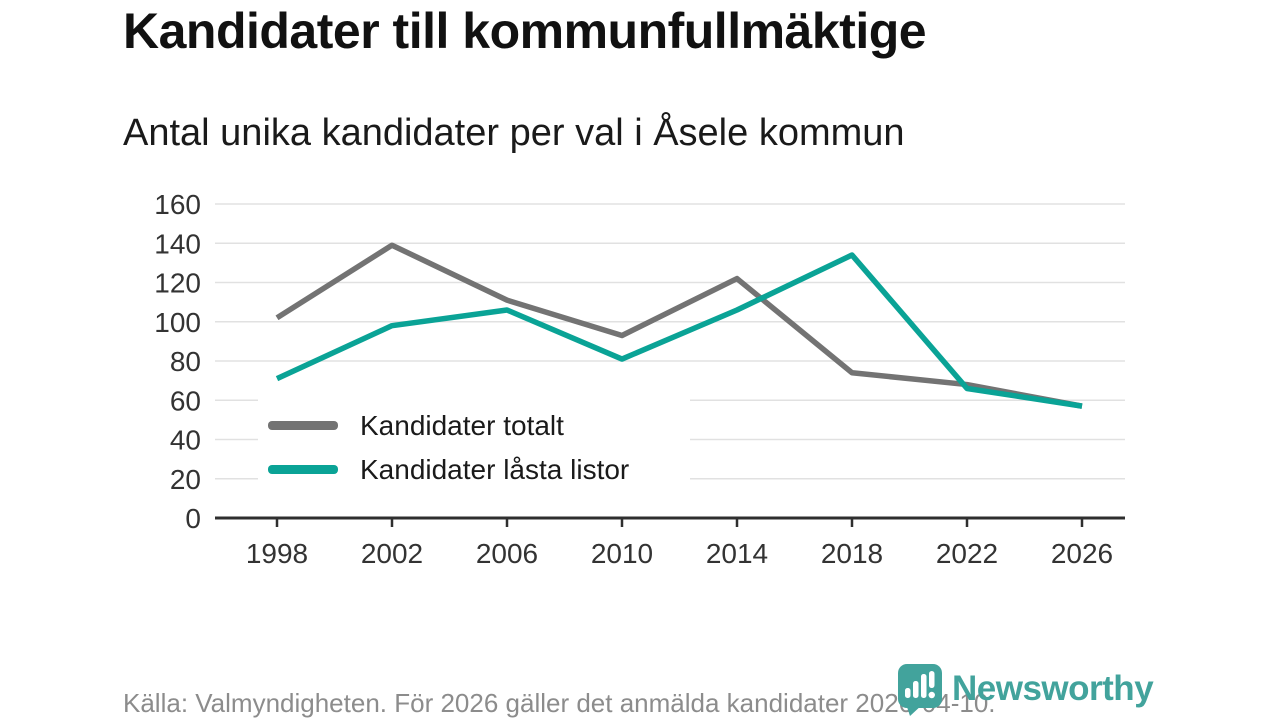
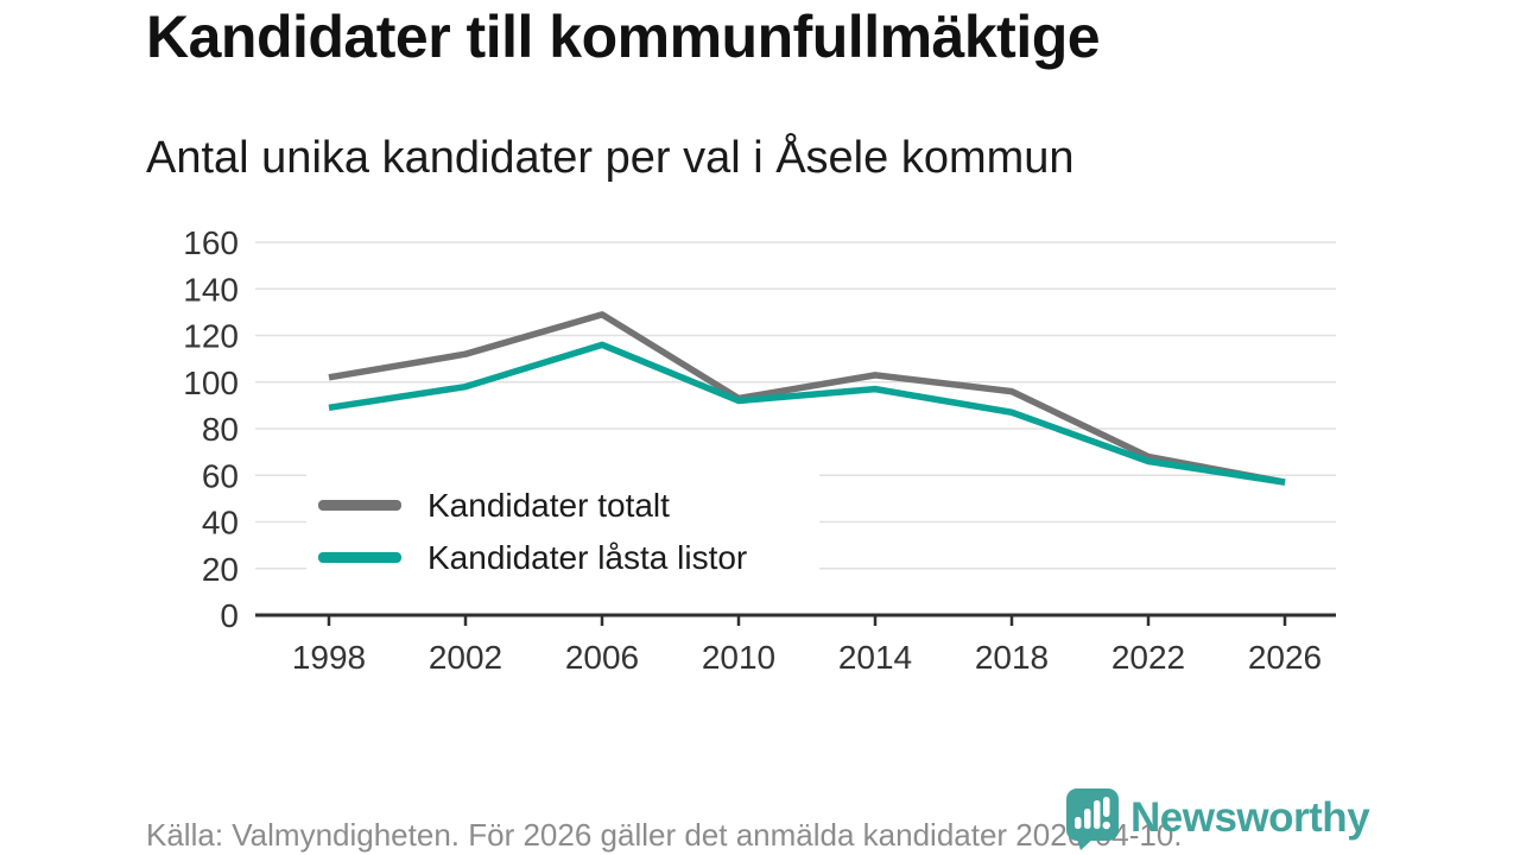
Kandidater låsta listor/1998: 71 -> 89
Kandidater totalt/2002: 139 -> 112
Kandidater totalt/2006: 111 -> 129
Kandidater låsta listor/2006: 106 -> 116
Kandidater låsta listor/2010: 81 -> 92
Kandidater totalt/2014: 122 -> 103
Kandidater låsta listor/2014: 106 -> 97
Kandidater totalt/2018: 74 -> 96
Kandidater låsta listor/2018: 134 -> 87
